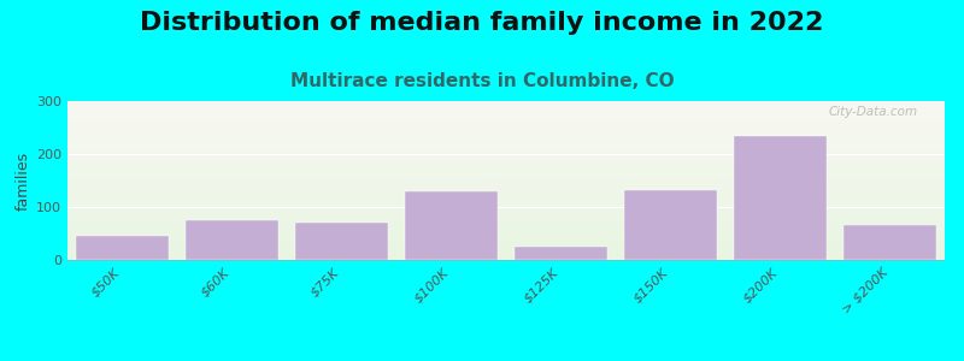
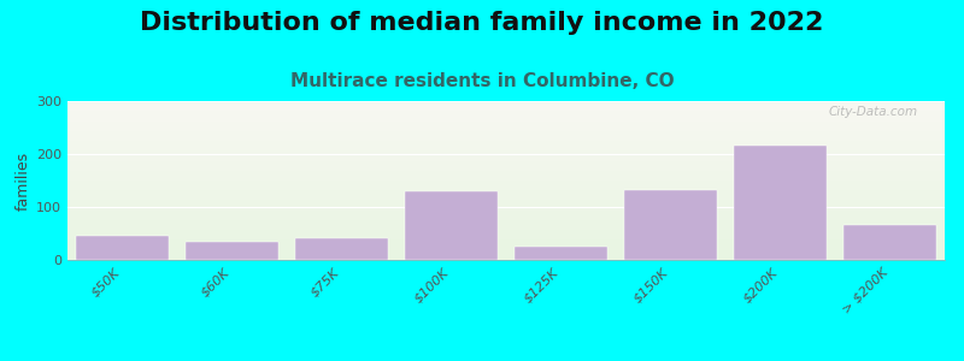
$60K: 75 -> 35
$75K: 70 -> 40
$200K: 235 -> 215
